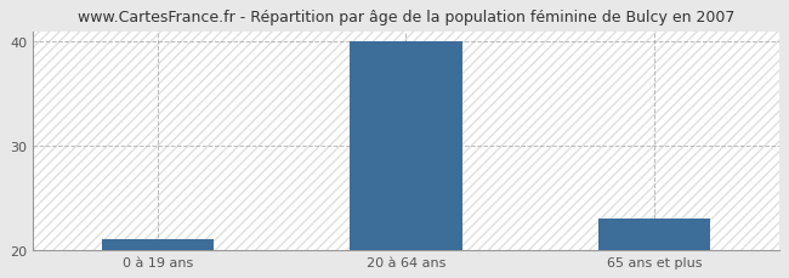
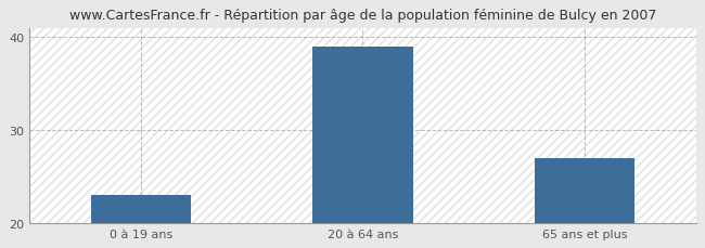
0 à 19 ans: 21 -> 23
20 à 64 ans: 40 -> 39
65 ans et plus: 23 -> 27
